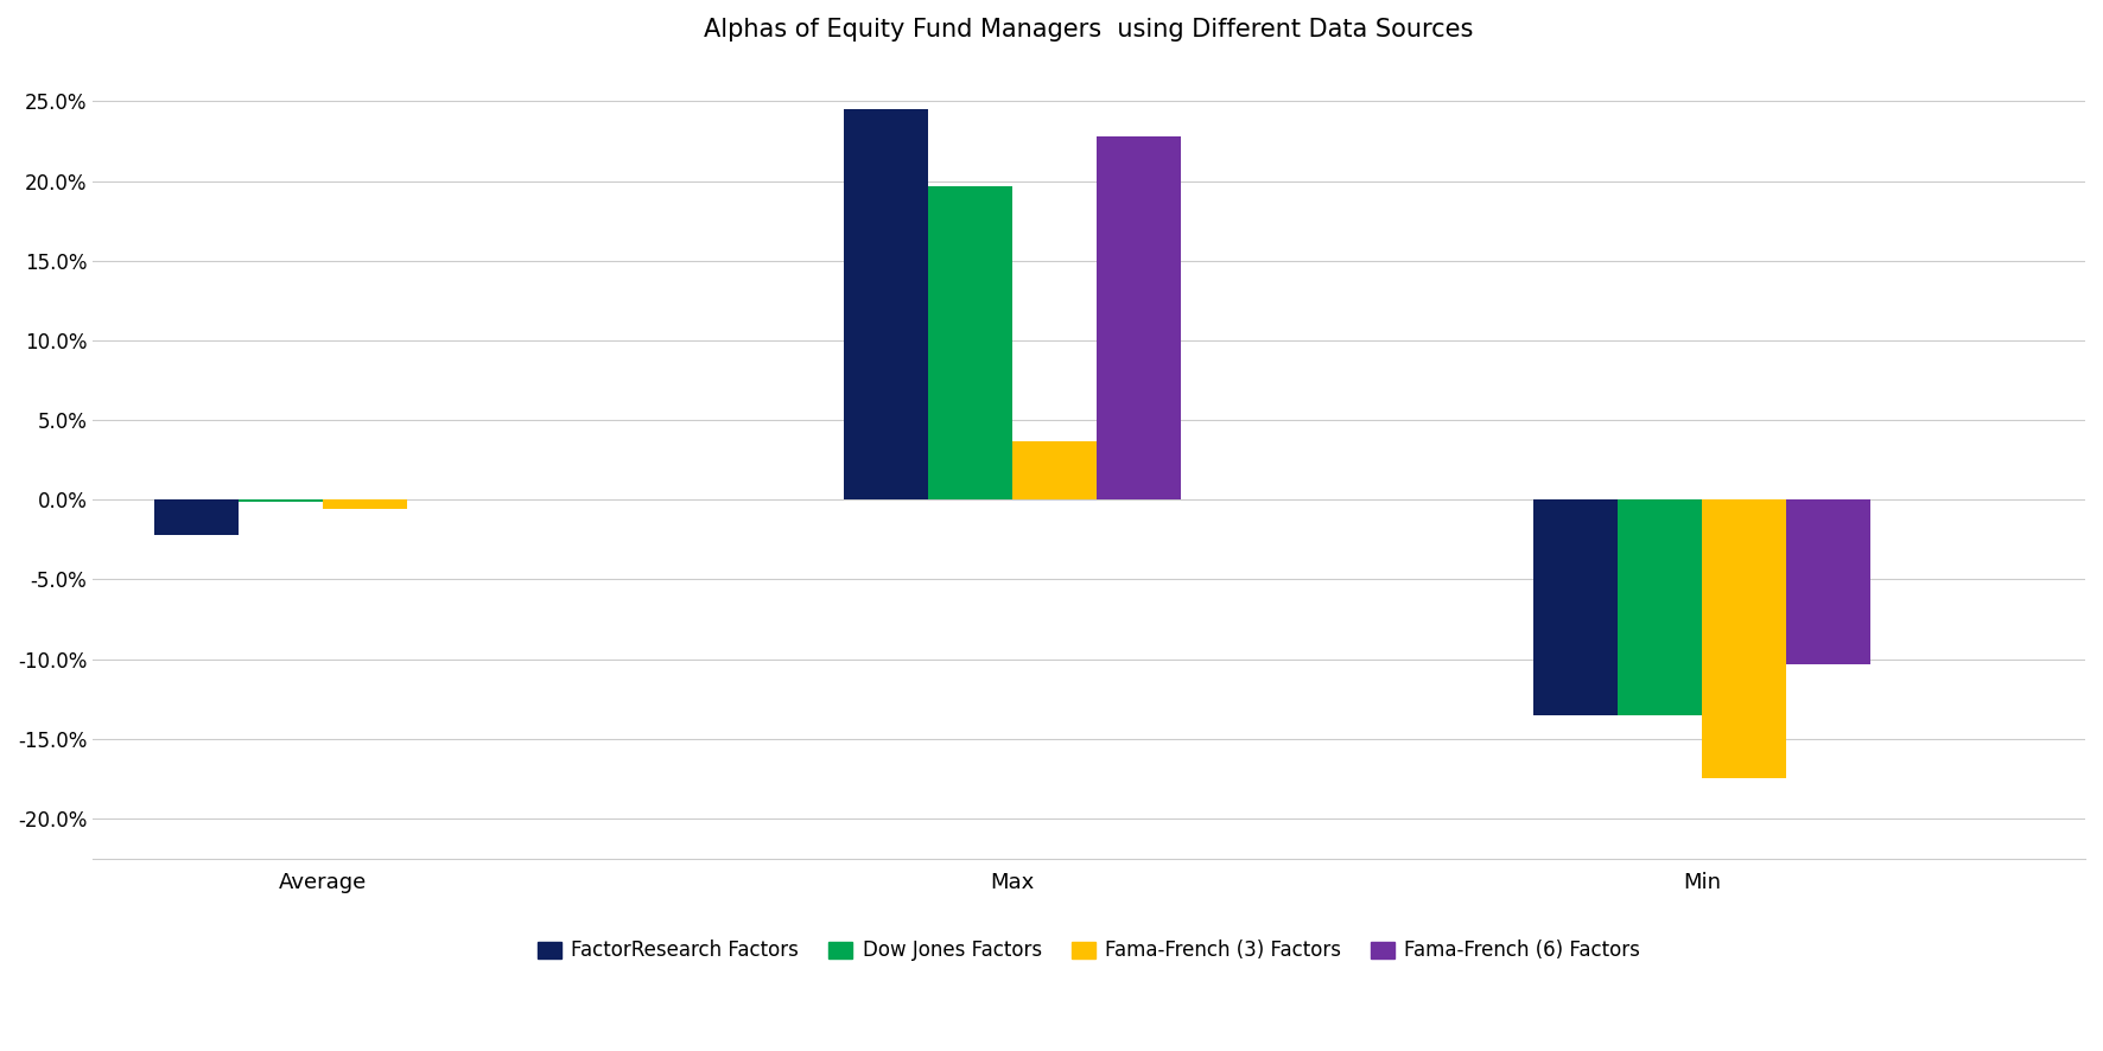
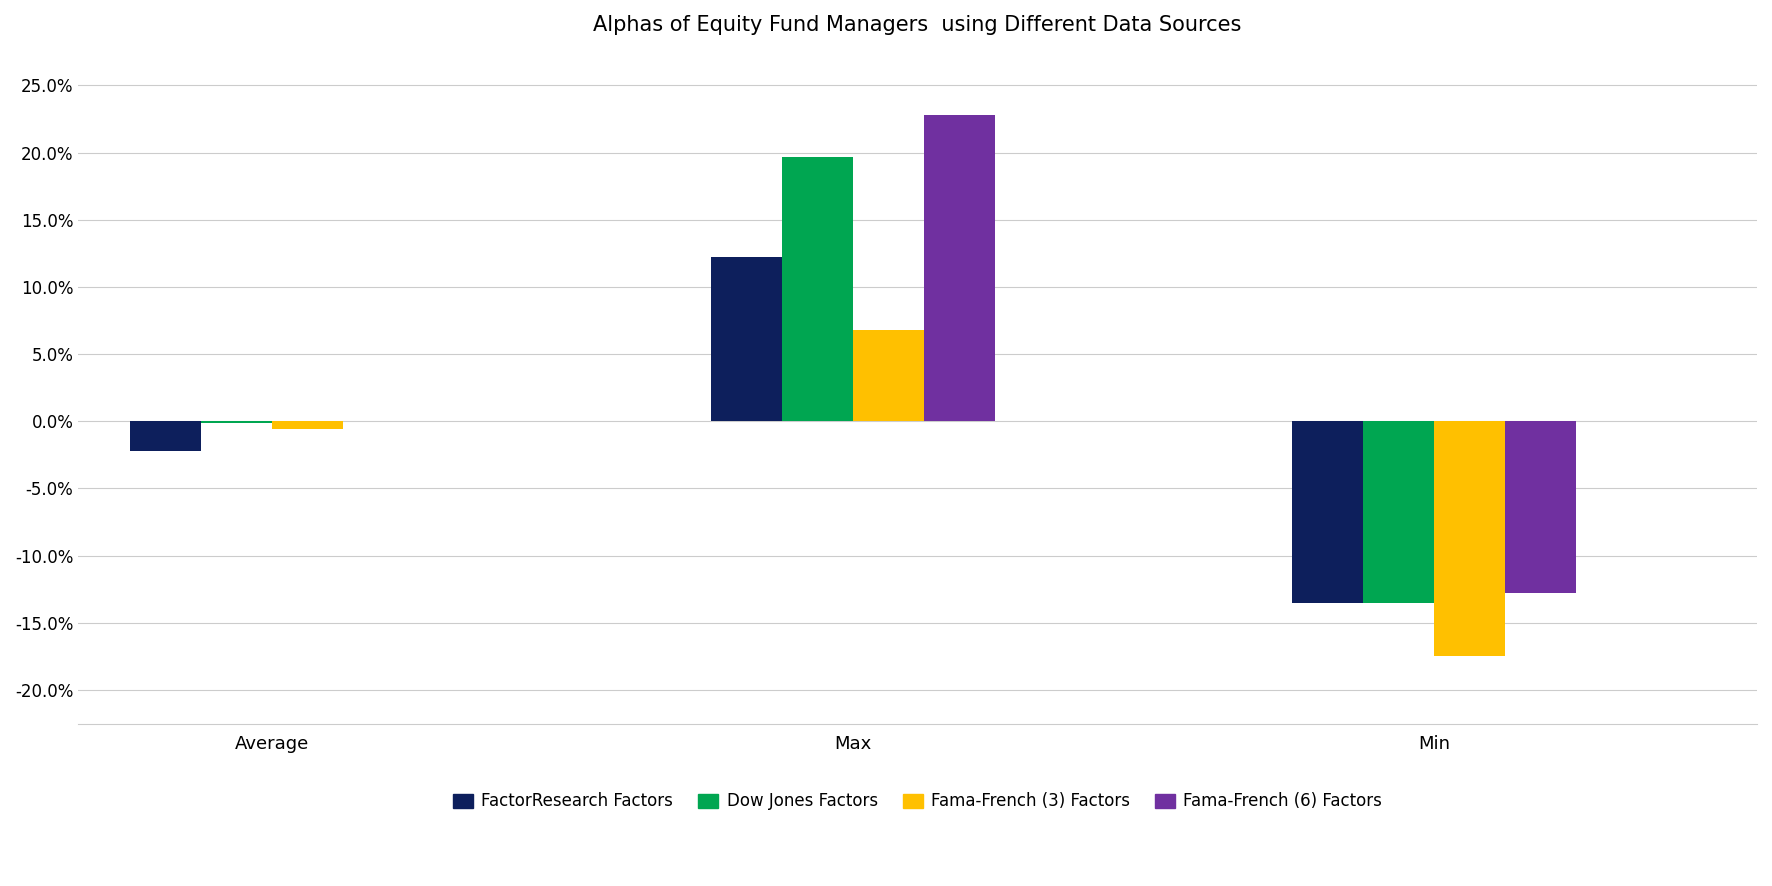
FactorResearch Factors/Max: 24.5% -> 12.2%
Fama-French (3) Factors/Max: 3.7% -> 6.8%
Fama-French (6) Factors/Min: -10.3% -> -12.8%
